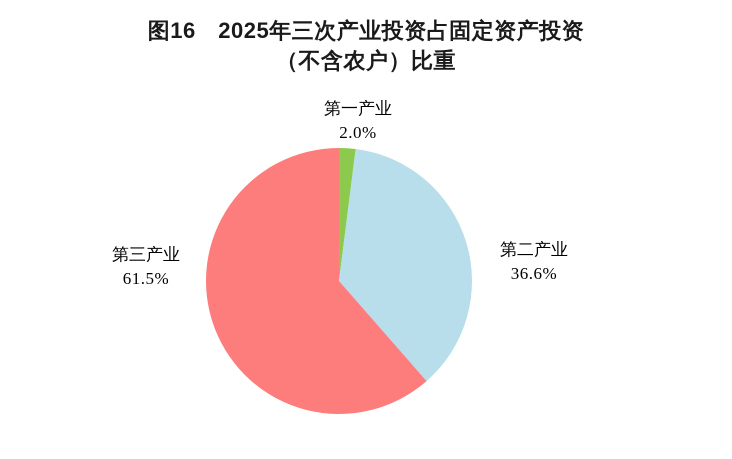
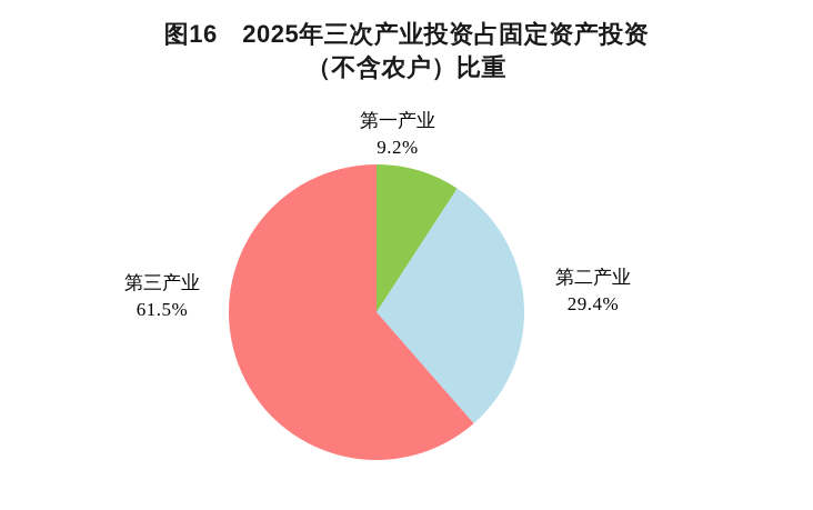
第一产业: 2.0% -> 9.2%
第二产业: 36.6% -> 29.4%
